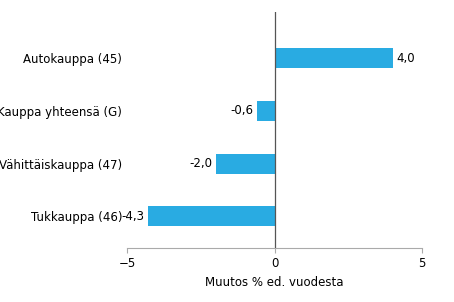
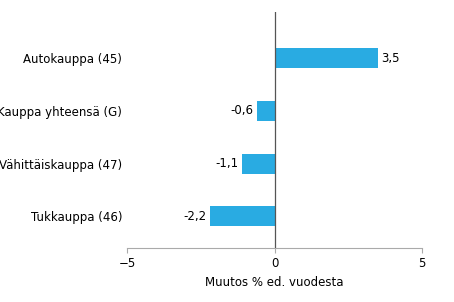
Autokauppa (45): 4,0 -> 3,5
Vähittäiskauppa (47): -2,0 -> -1,1
Tukkauppa (46): -4,3 -> -2,2
